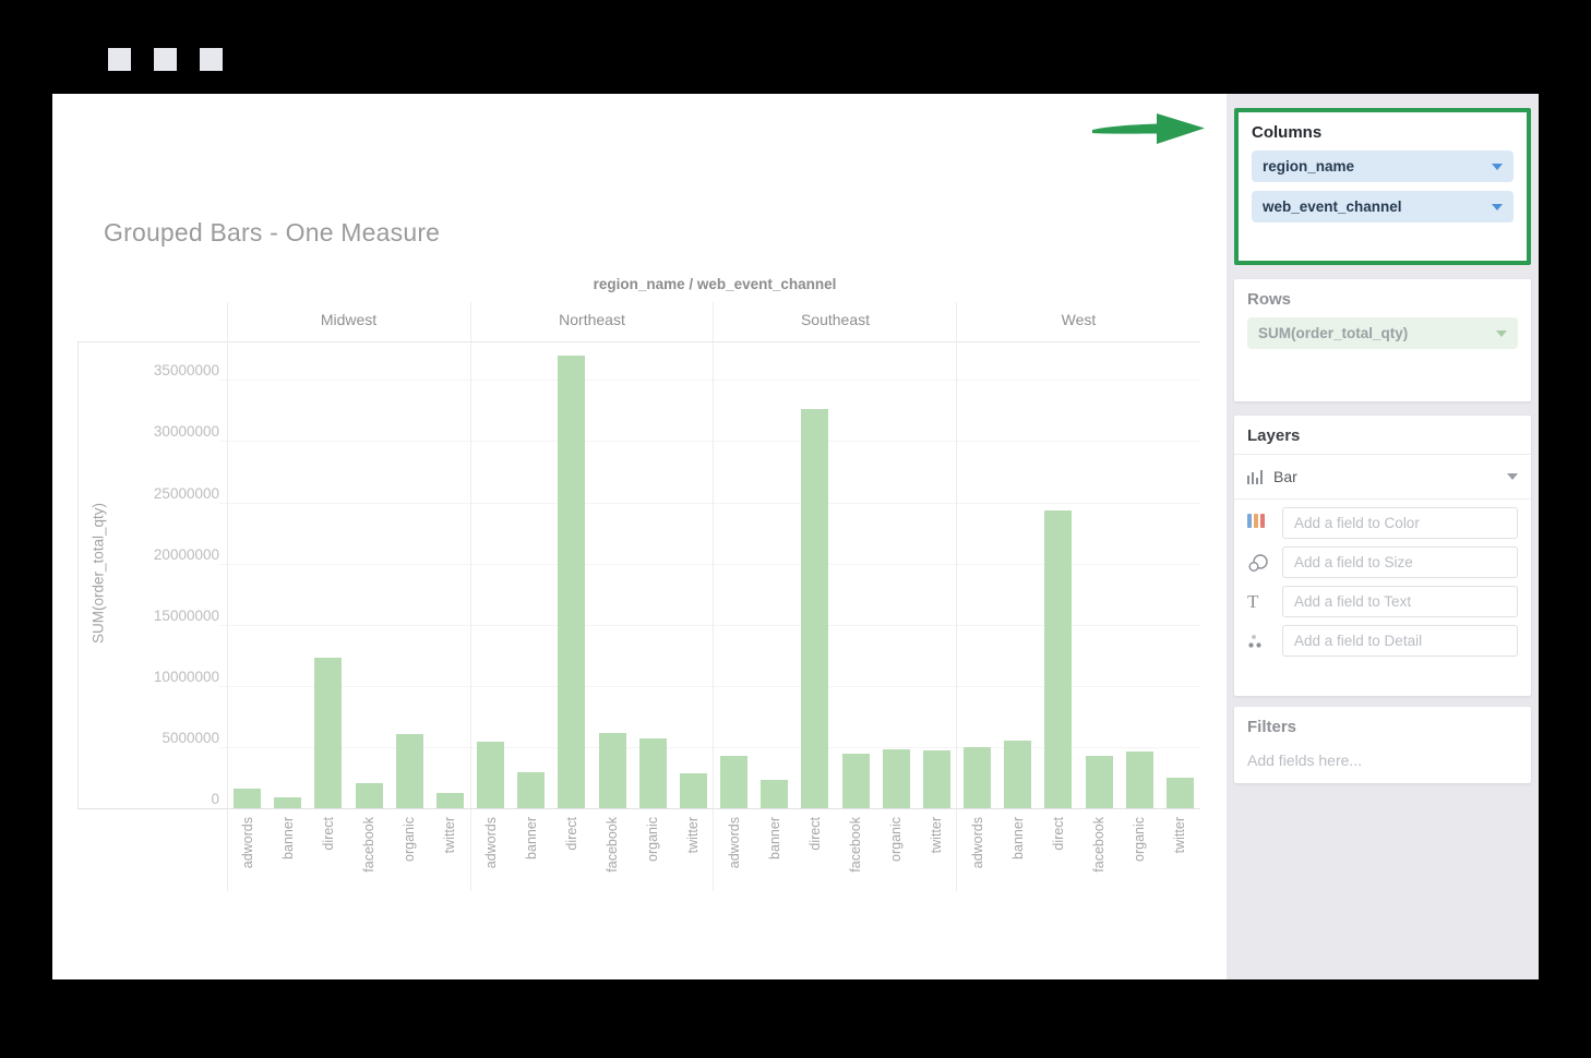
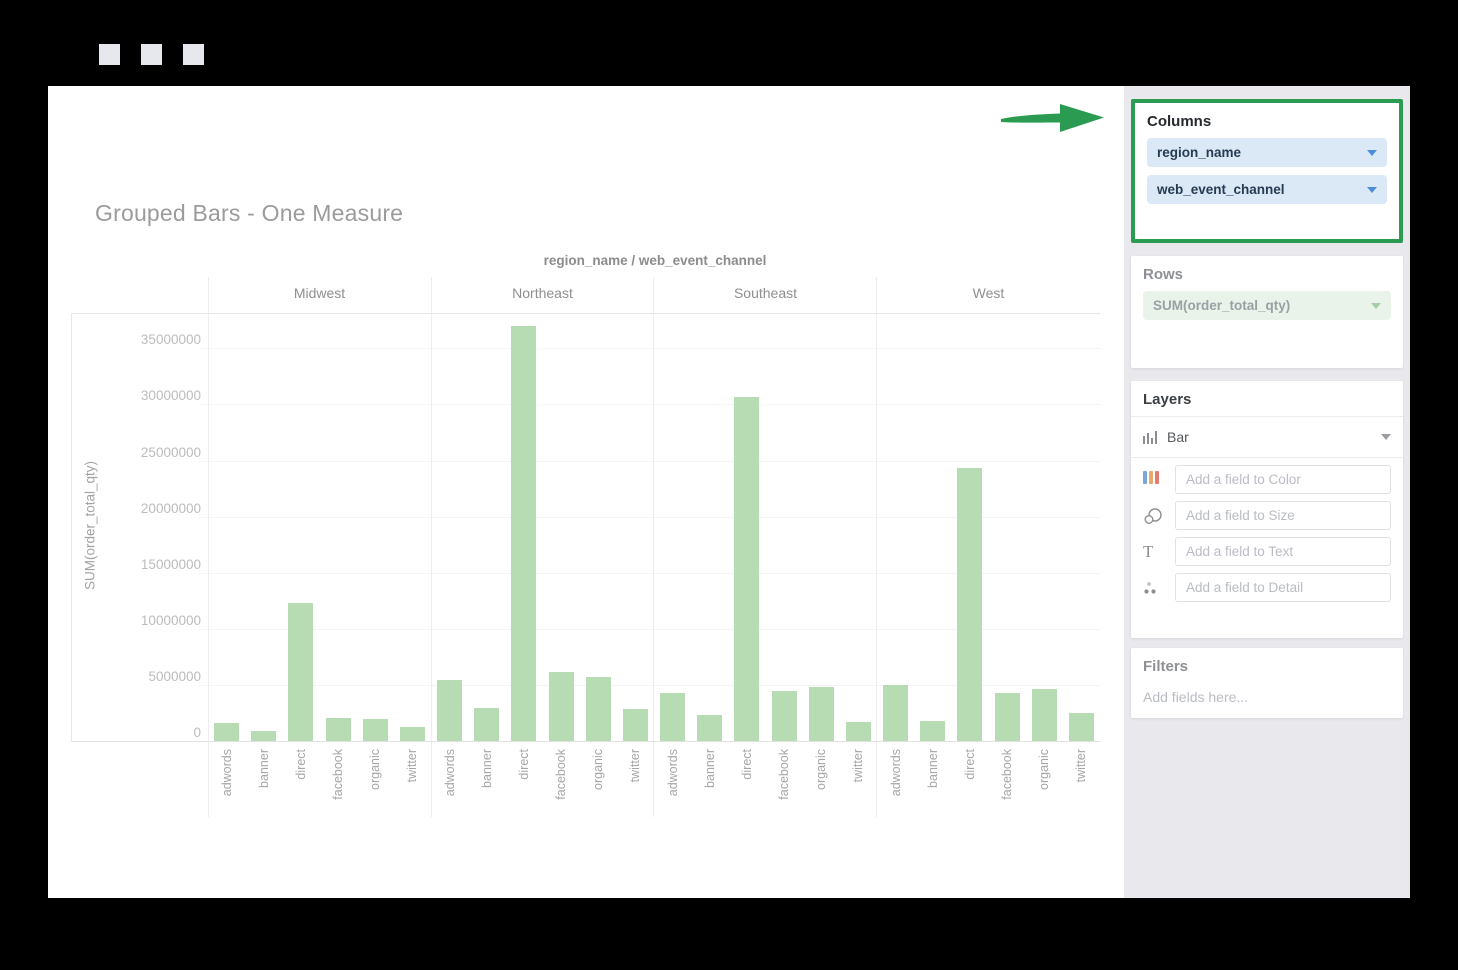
West/banner: 5500000 -> 1800000
Southeast/direct: 32600000 -> 30700000
Midwest/organic: 6100000 -> 2000000
Southeast/twitter: 4700000 -> 1700000
